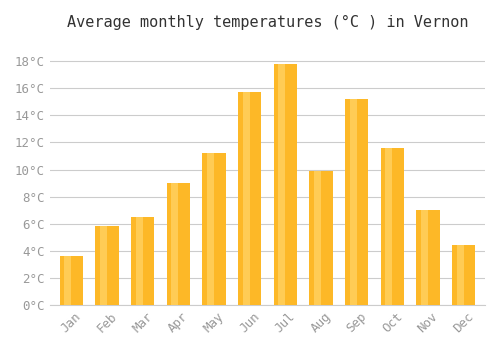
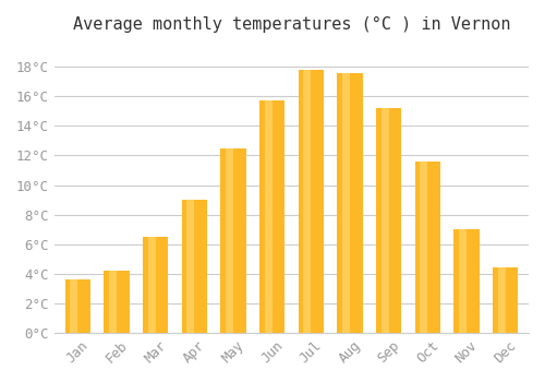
Feb: 5.8°C -> 4.2°C
May: 11.2°C -> 12.5°C
Aug: 9.9°C -> 17.6°C
